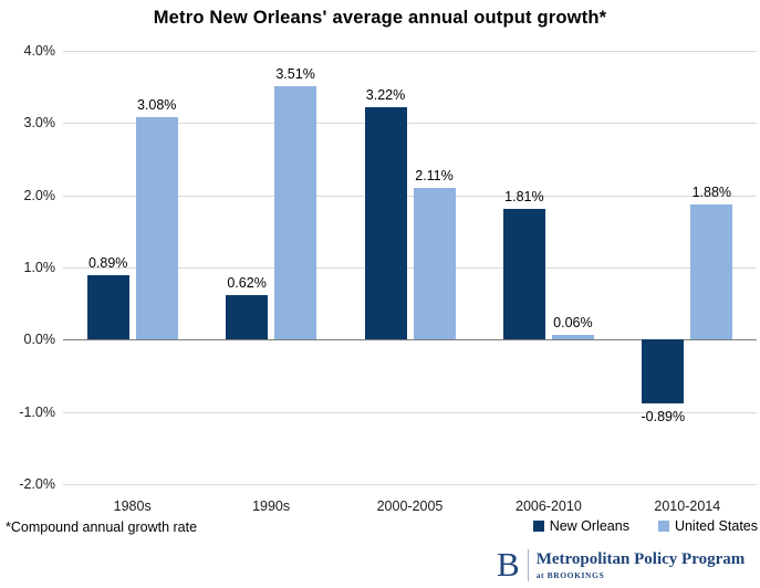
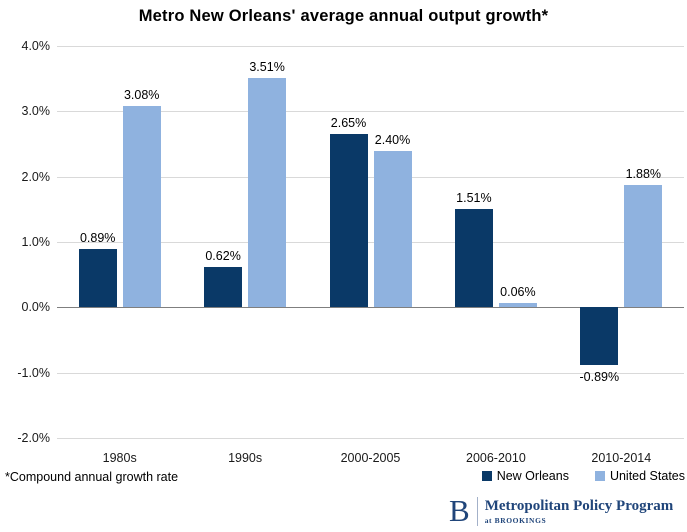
New Orleans/2000-2005: 3.22% -> 2.65%
United States/2000-2005: 2.11% -> 2.40%
New Orleans/2006-2010: 1.81% -> 1.51%
